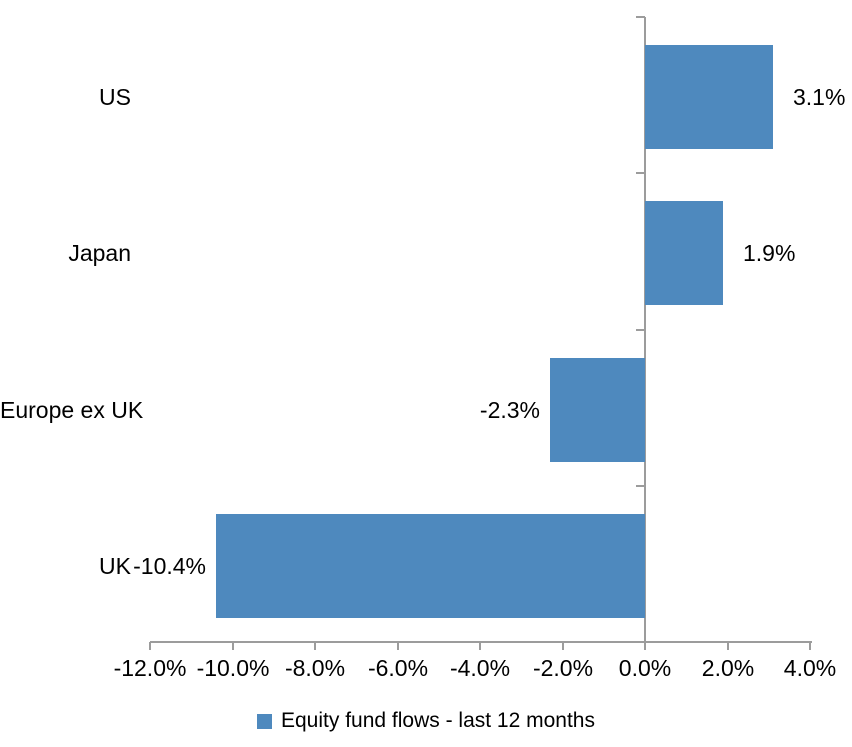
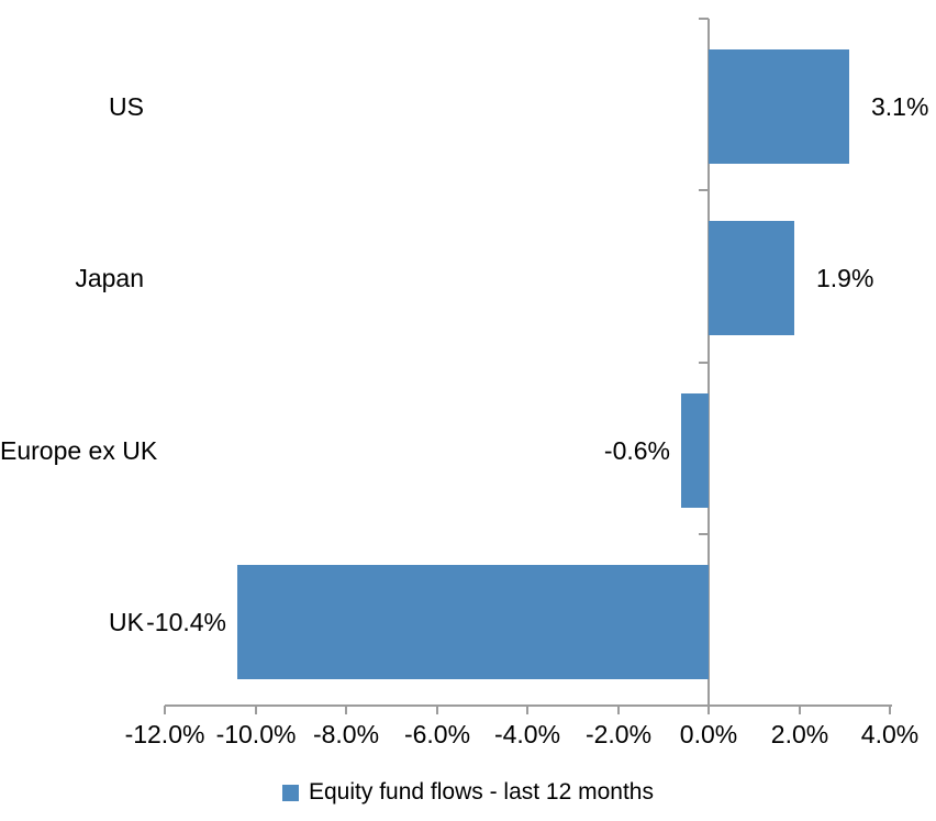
Europe ex UK: -2.3% -> -0.6%
